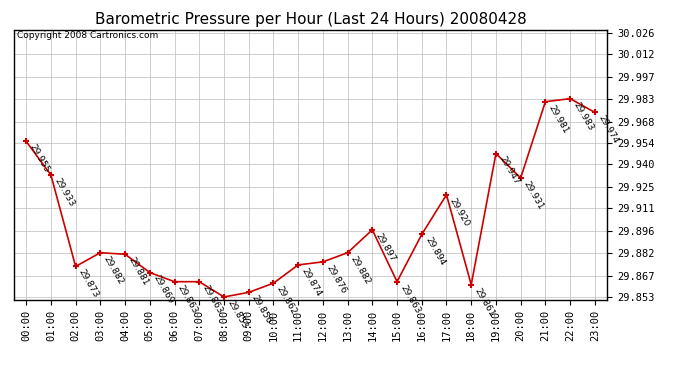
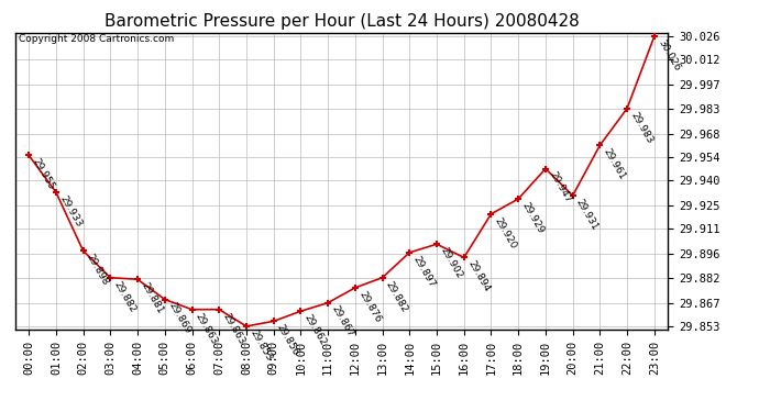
02:00: 29.873 -> 29.898
11:00: 29.874 -> 29.867
15:00: 29.863 -> 29.902
18:00: 29.861 -> 29.929
21:00: 29.981 -> 29.961
23:00: 29.974 -> 30.026
